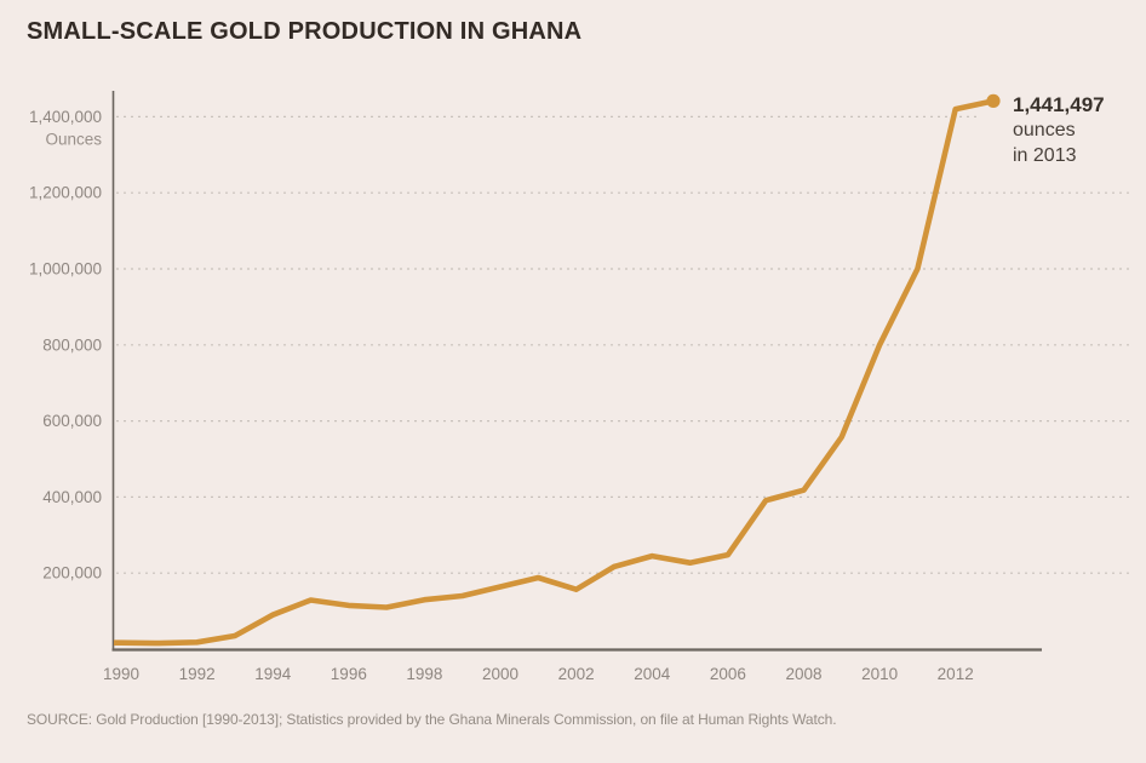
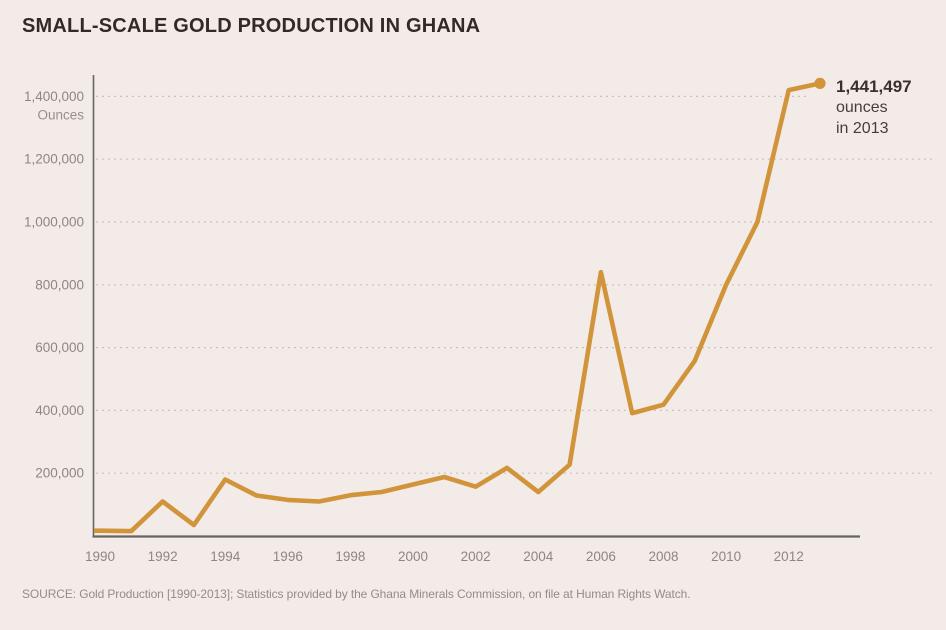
1992: 20000 -> 110000
1994: 90000 -> 180000
2004: 240000 -> 140000
2006: 250000 -> 840000
